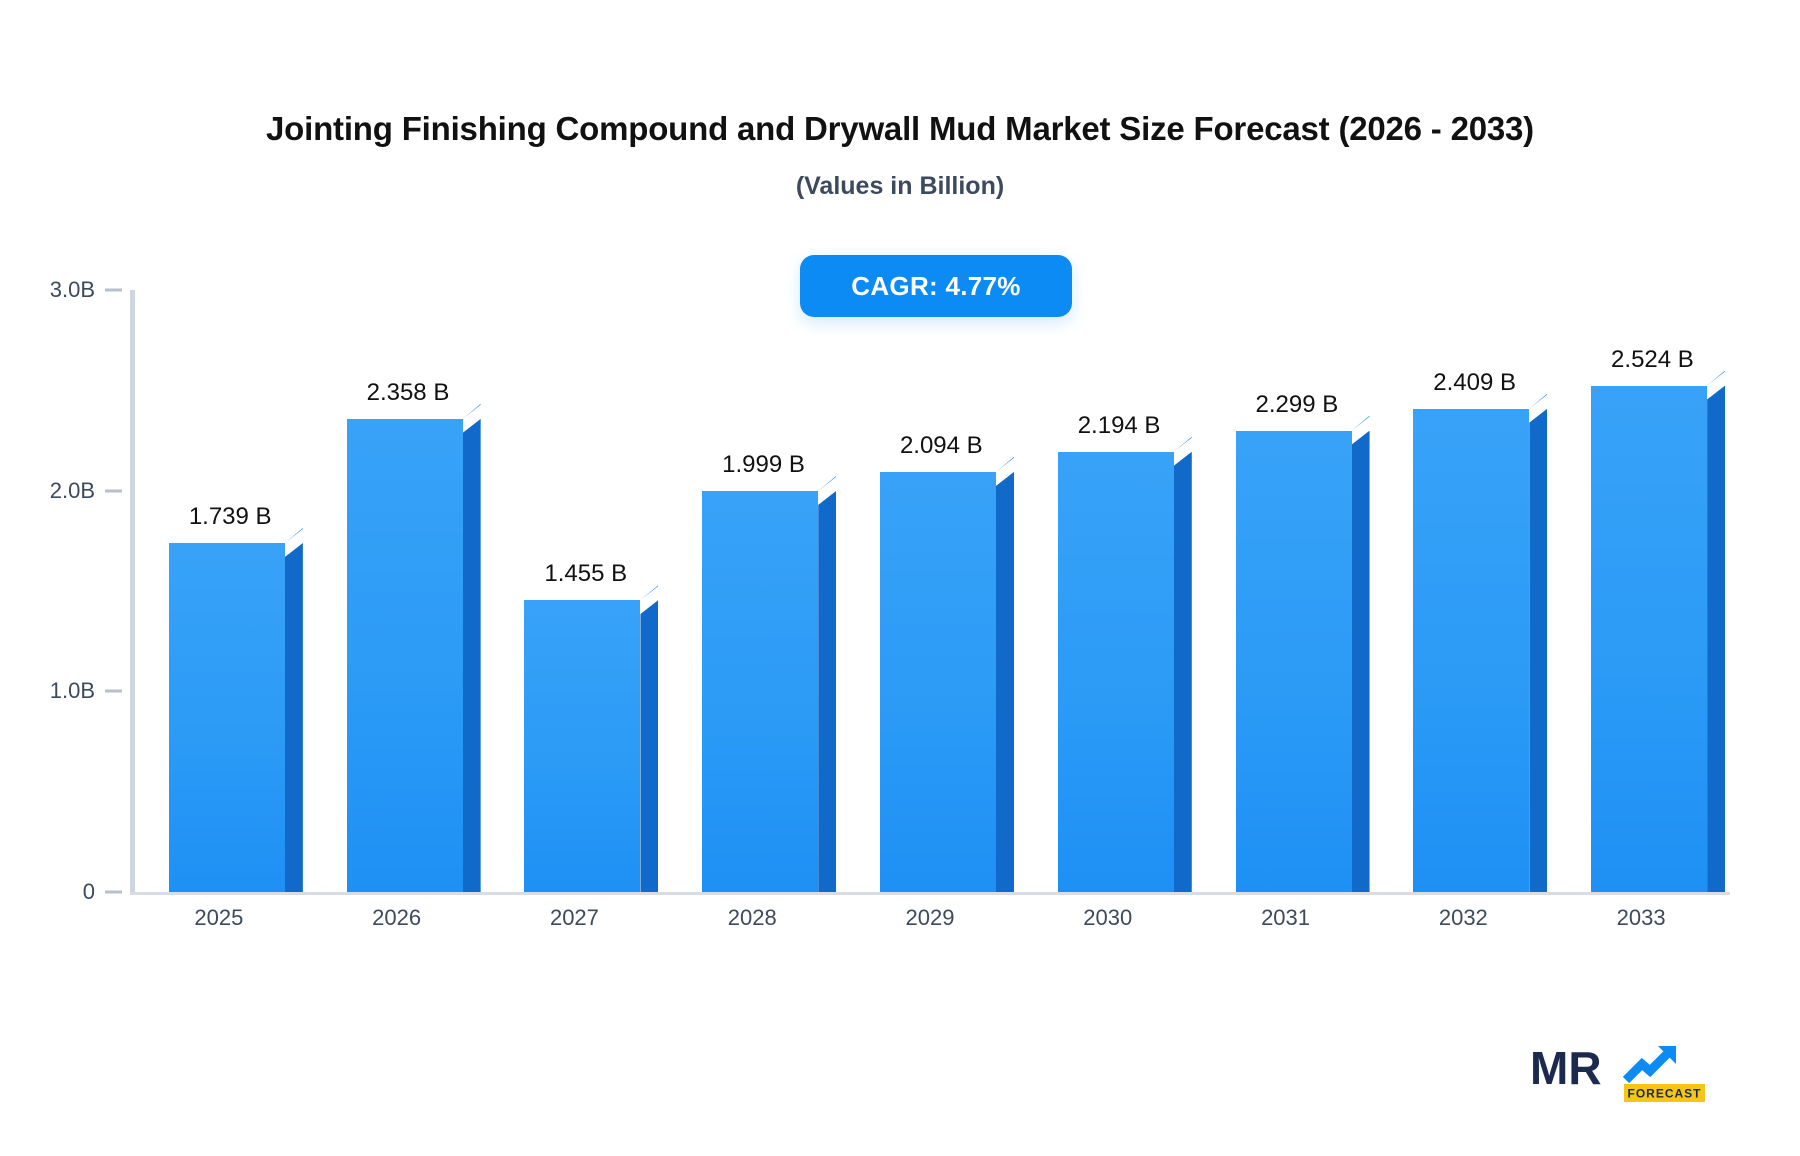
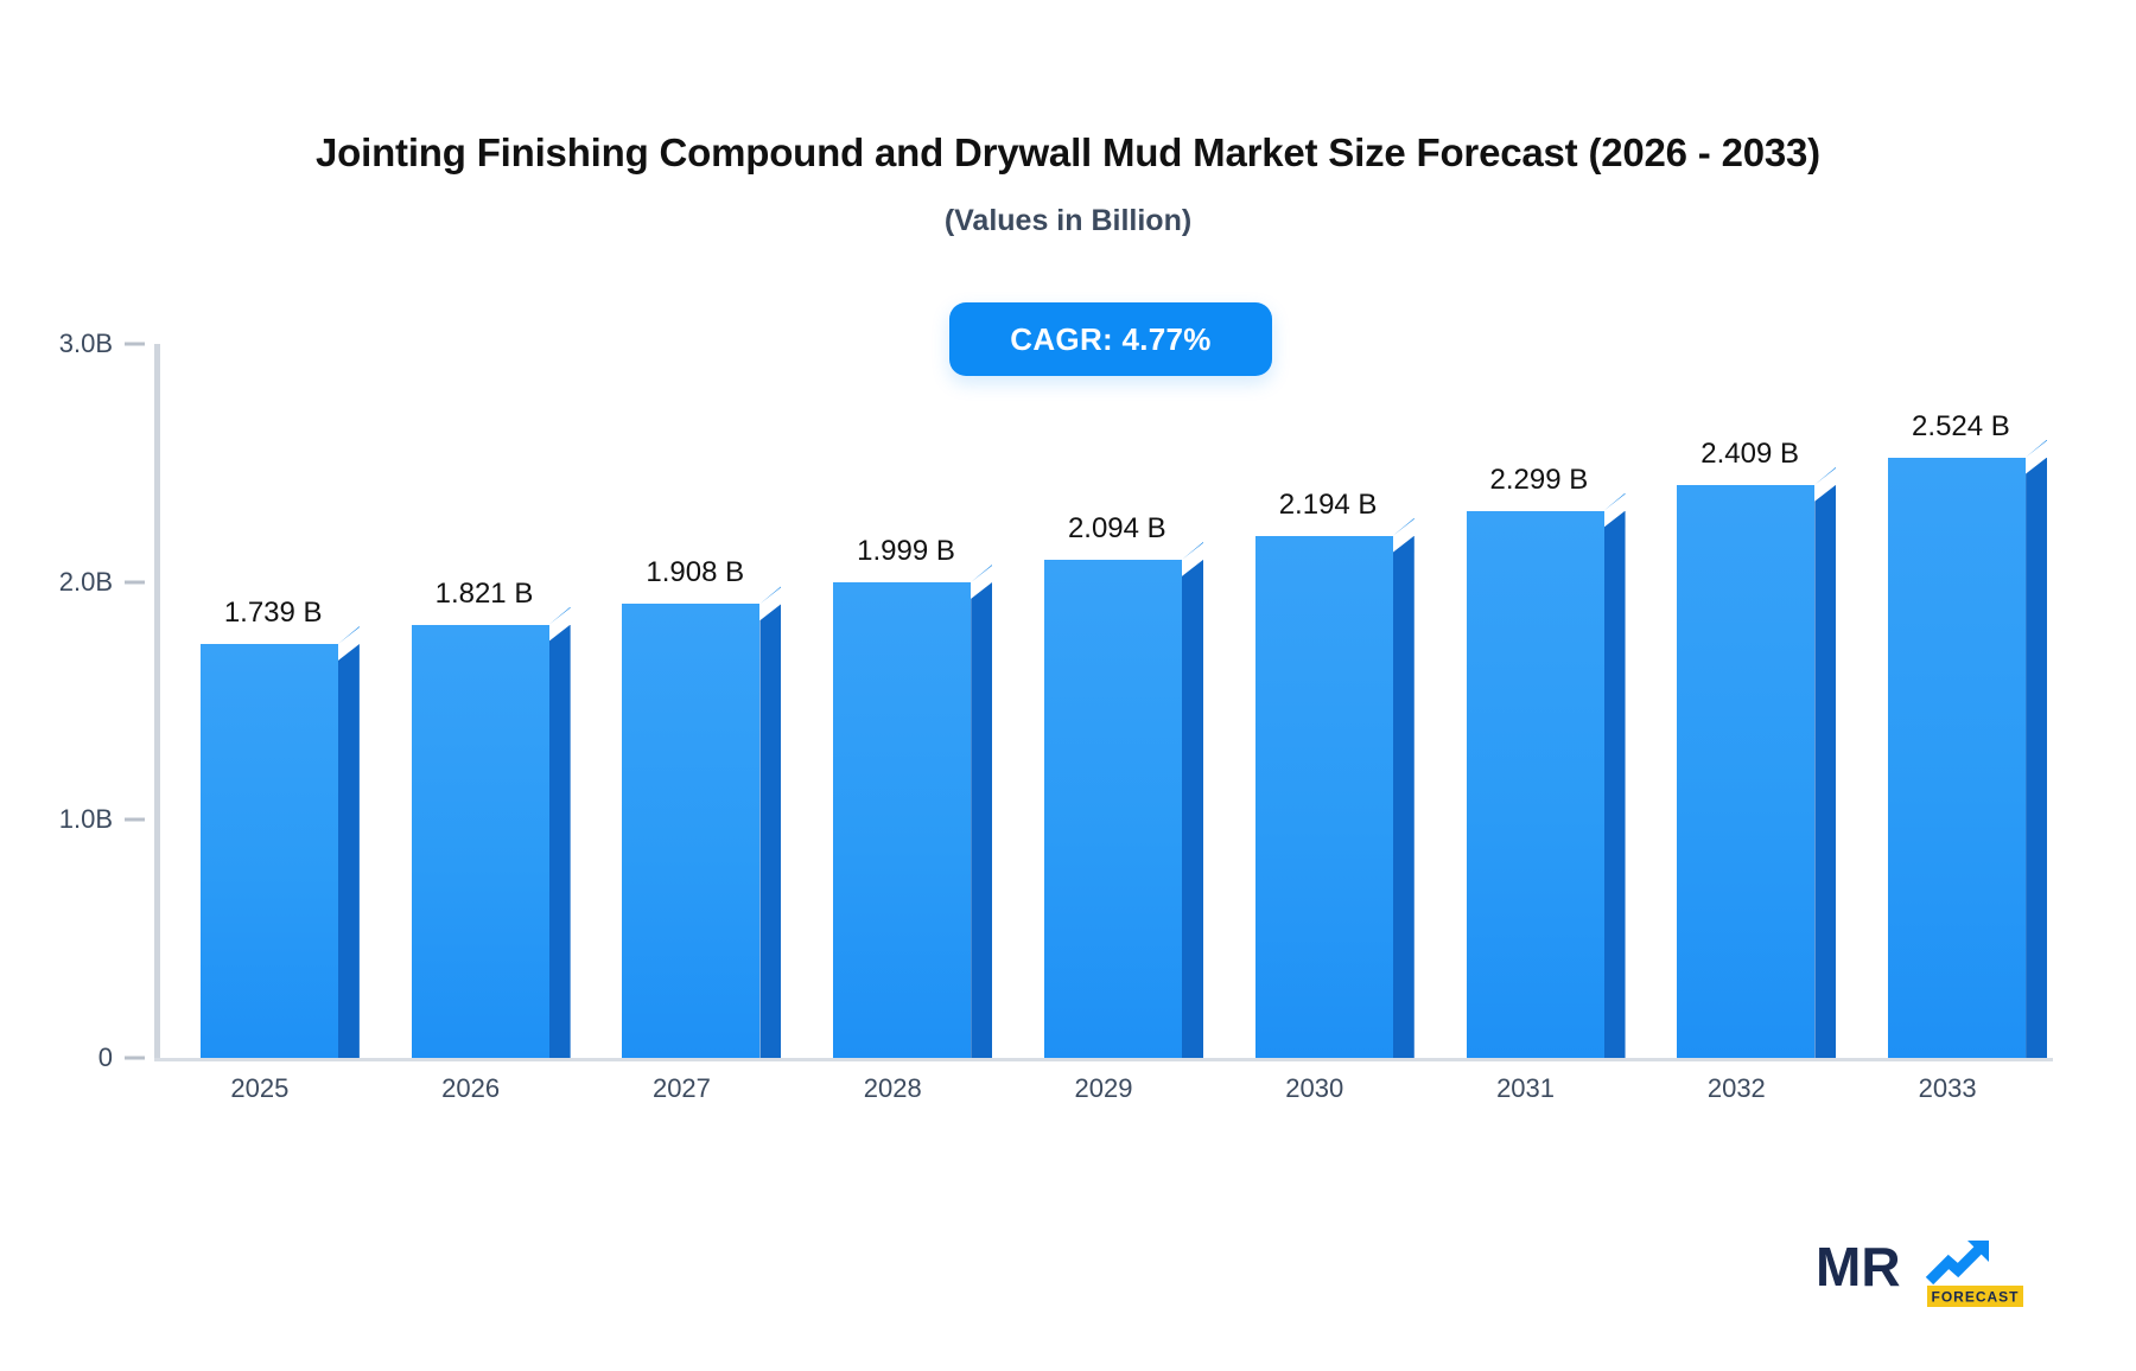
2026: 2.358 -> 1.821
2027: 1.455 -> 1.908
